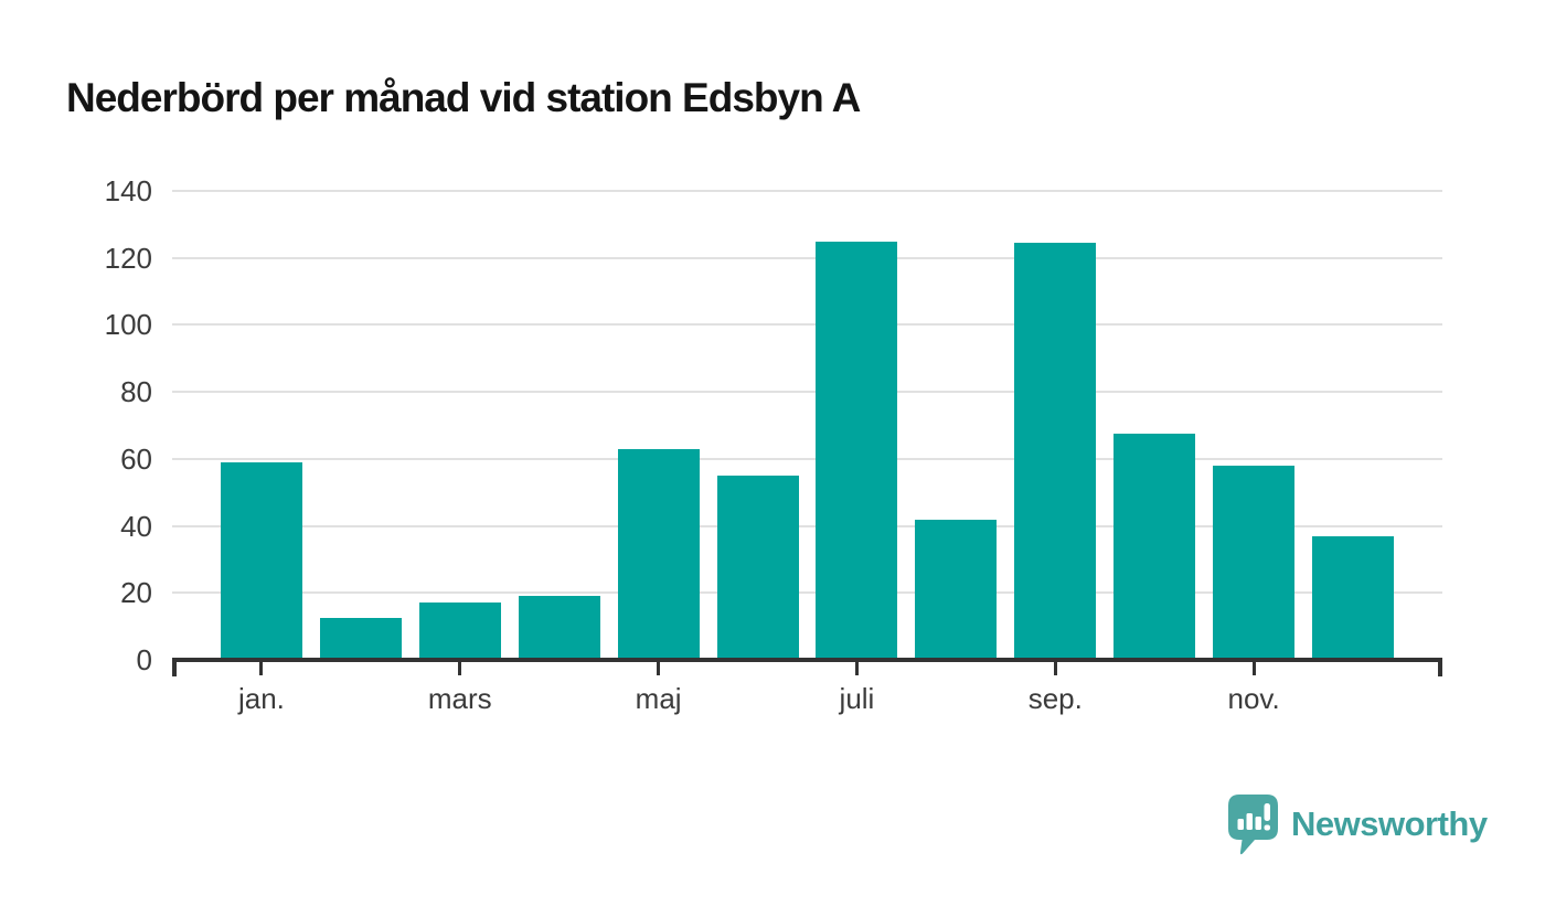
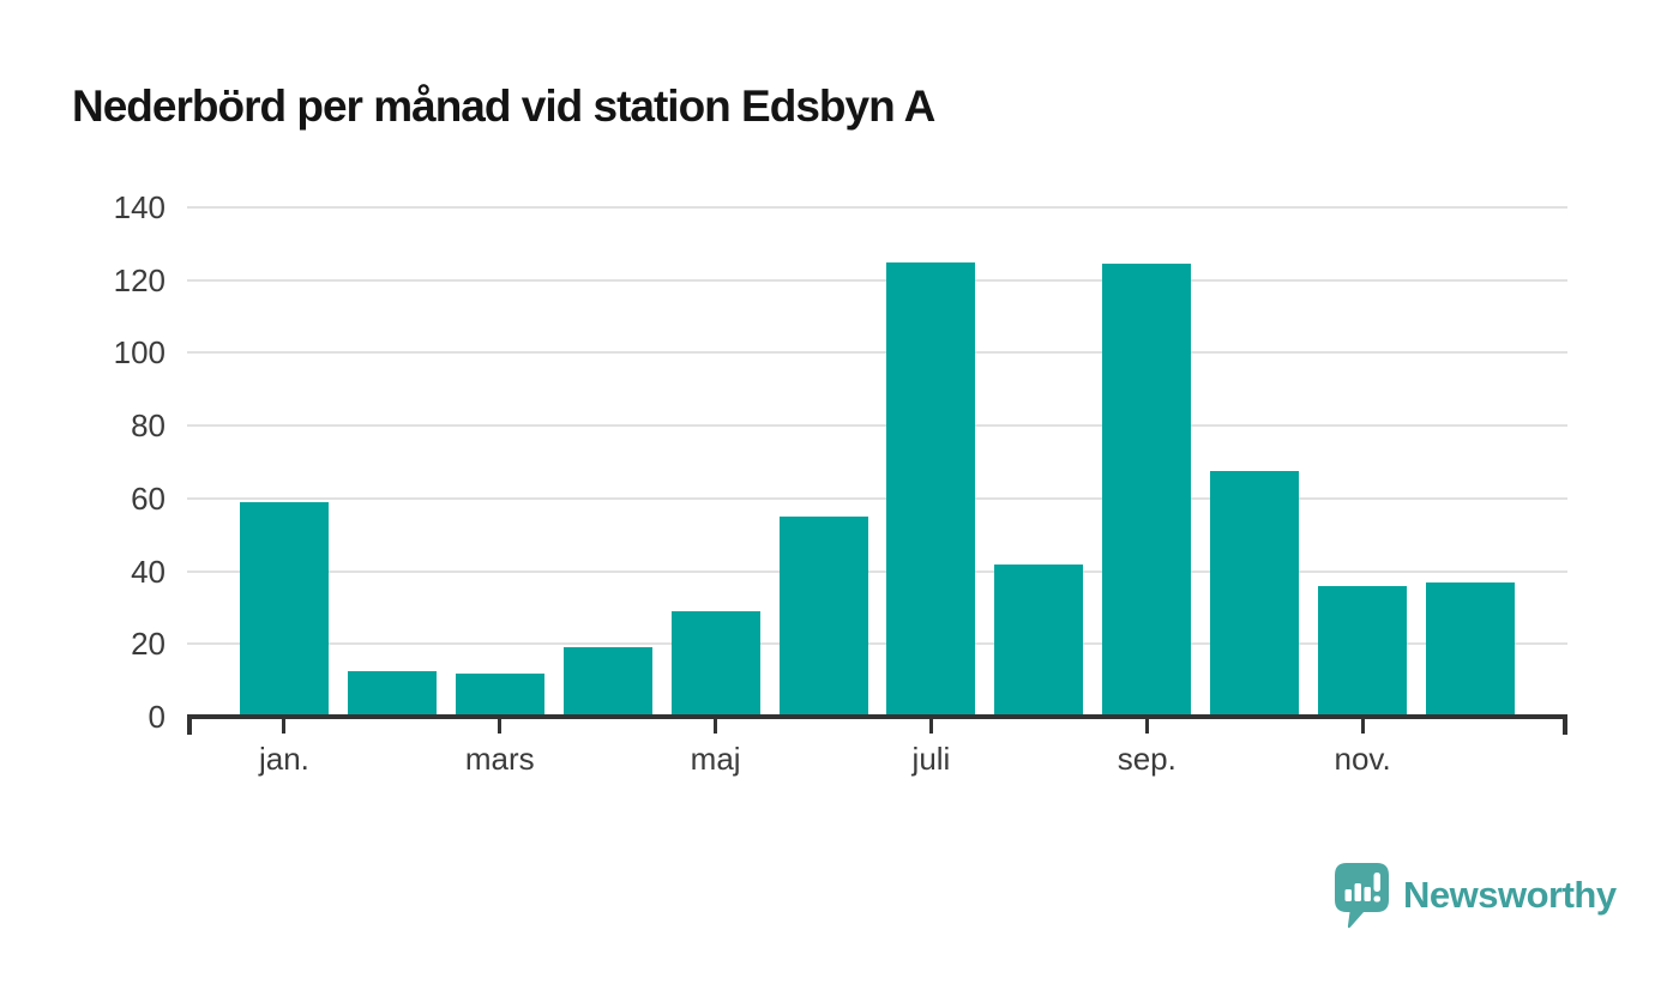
mars: 17 -> 12
maj: 63 -> 29
nov.: 58 -> 36
